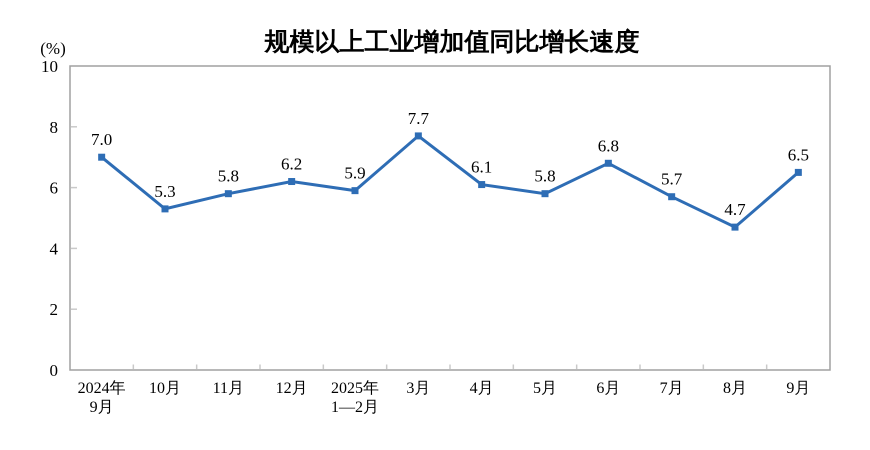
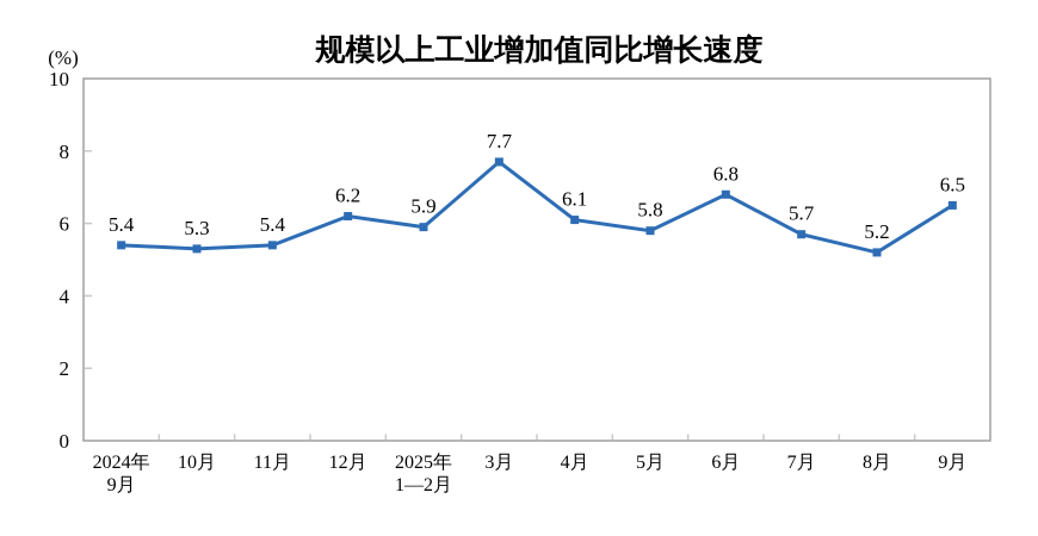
2024年 9月: 7.0 -> 5.4
11月: 5.8 -> 5.4
8月: 4.7 -> 5.2
